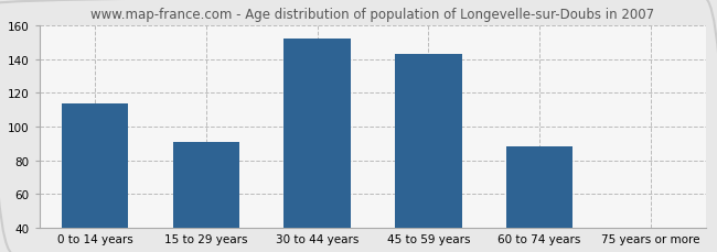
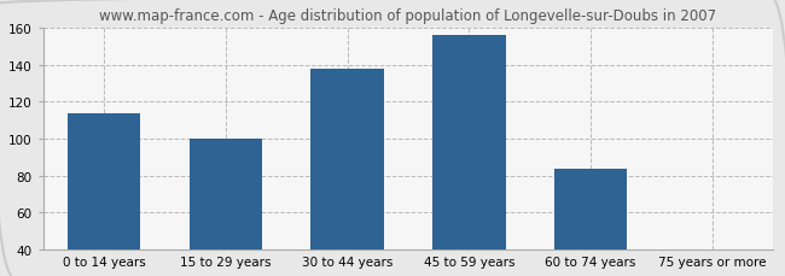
15 to 29 years: 91 -> 100
30 to 44 years: 152 -> 138
45 to 59 years: 143 -> 156
60 to 74 years: 88 -> 84
